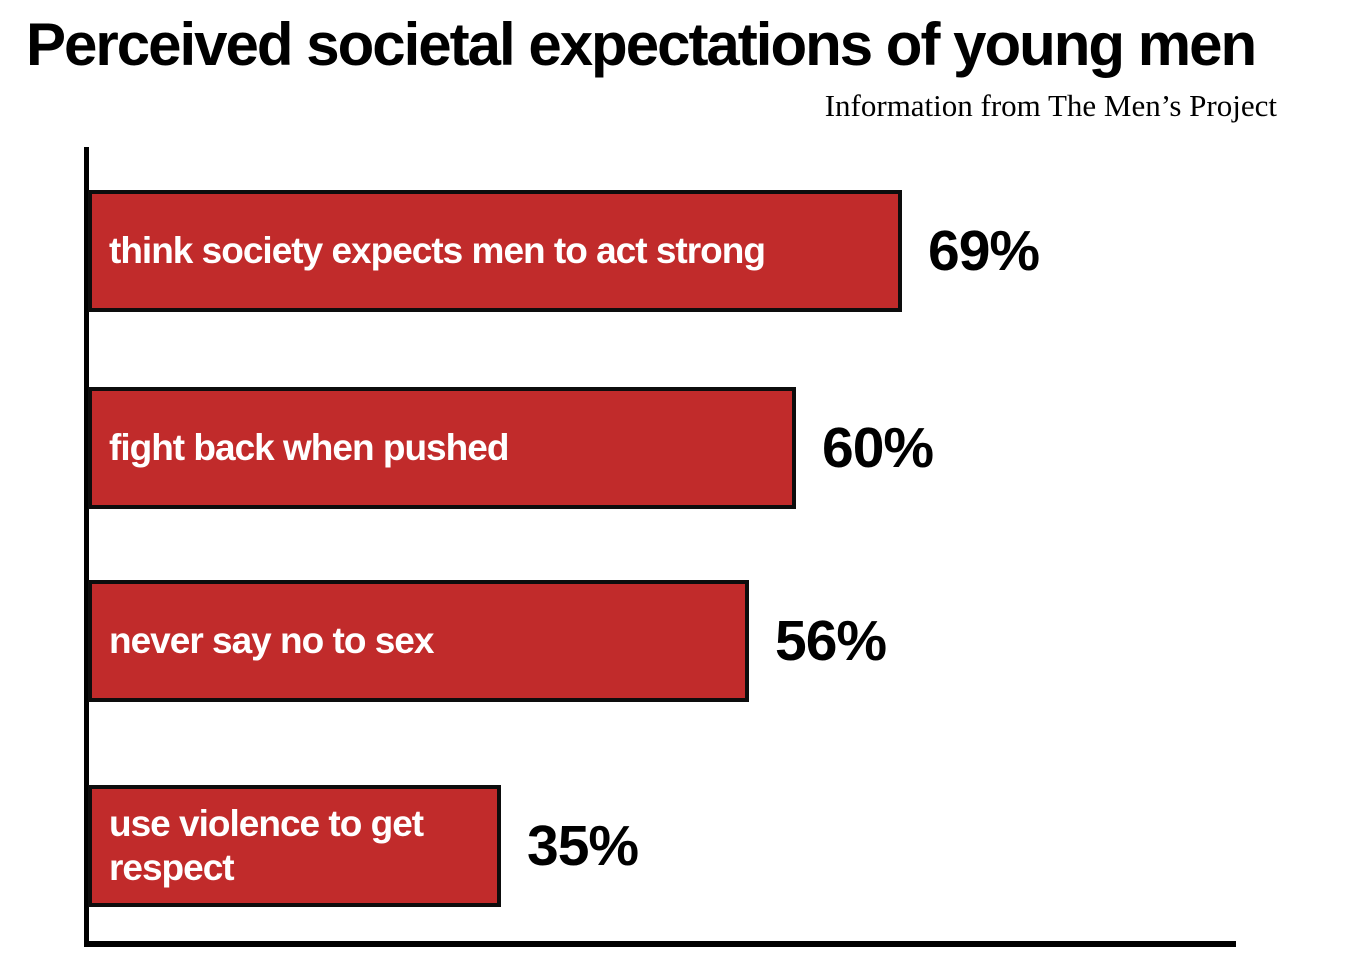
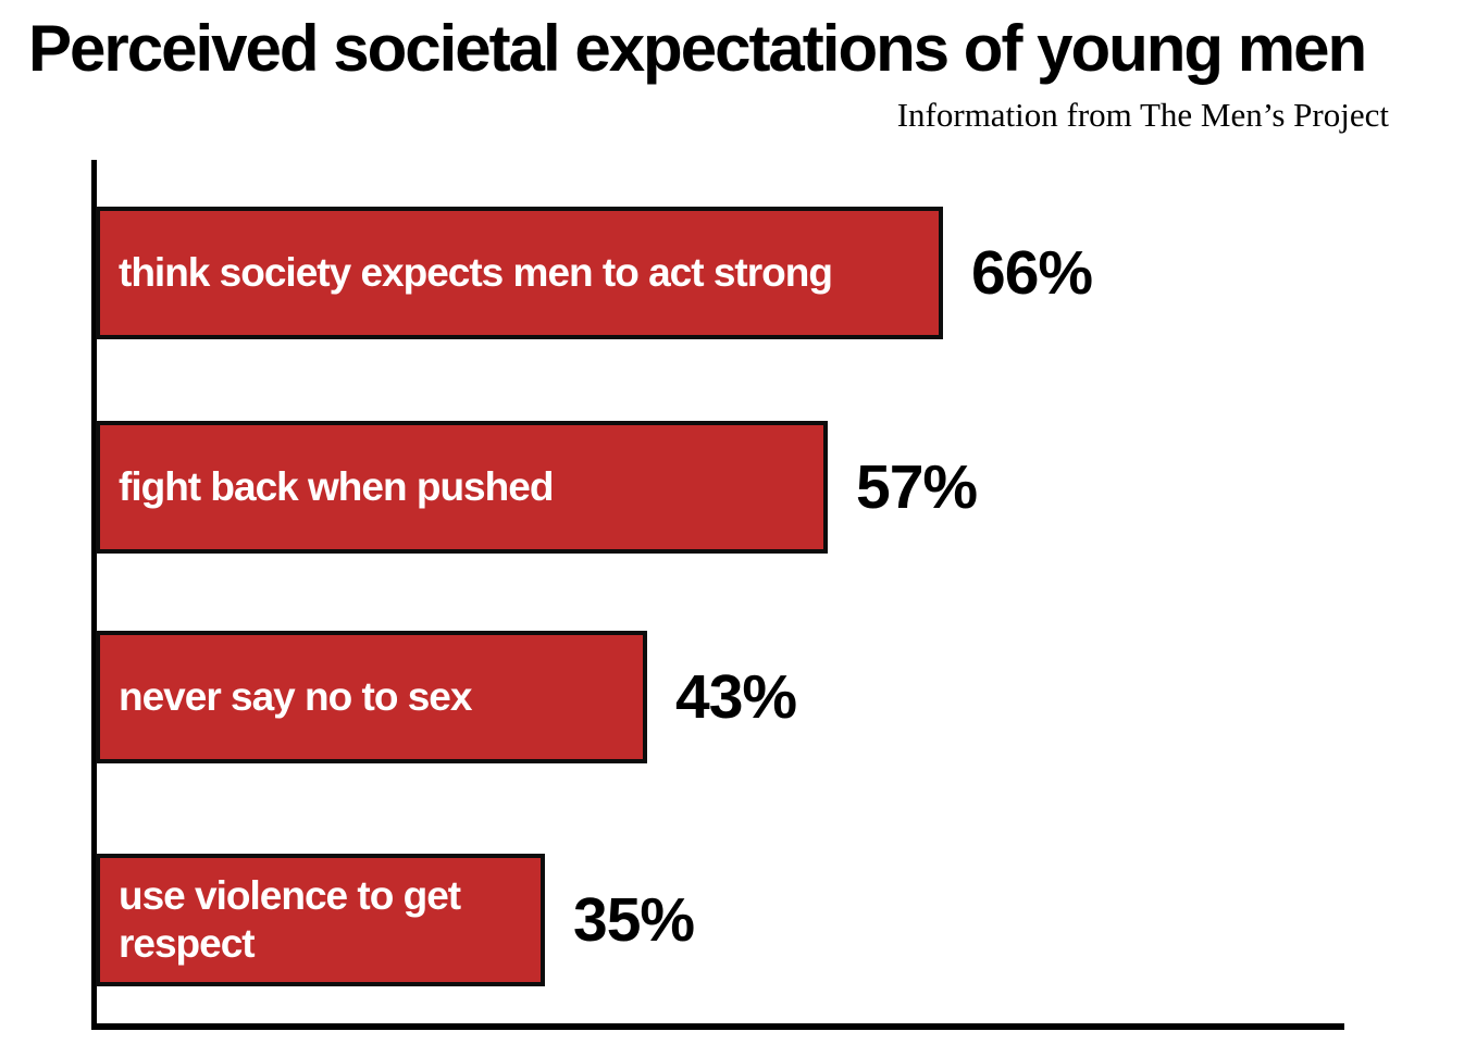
think society expects men to act strong: 69% -> 66%
fight back when pushed: 60% -> 57%
never say no to sex: 56% -> 43%
